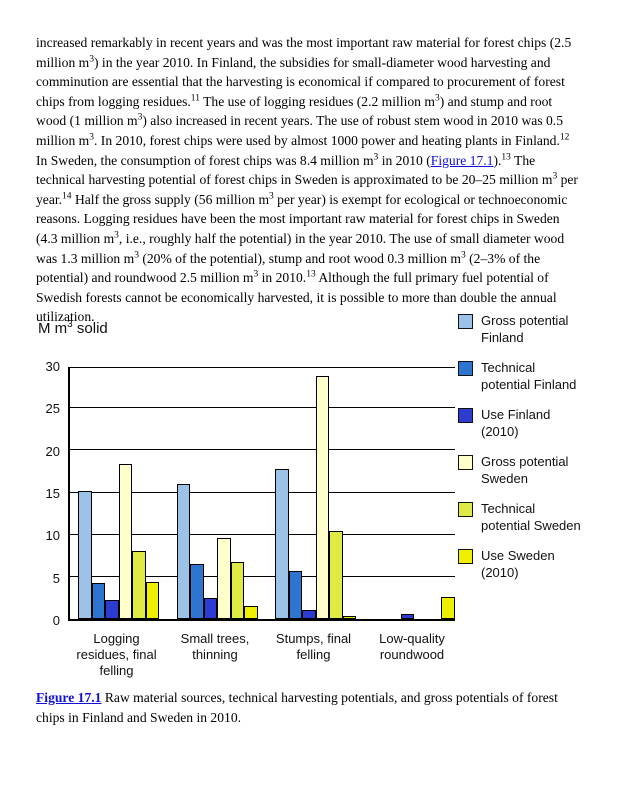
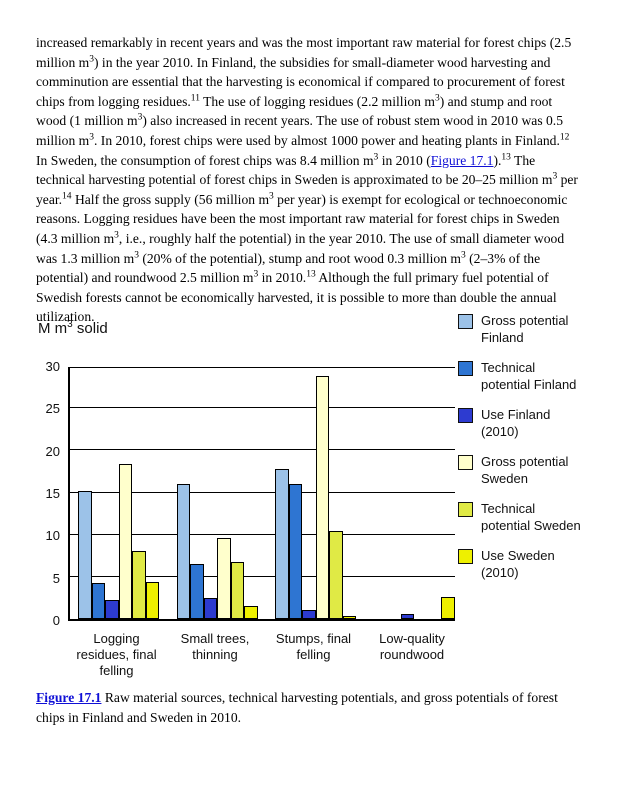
Technical potential Finland/Stumps, final felling: 6 -> 16
